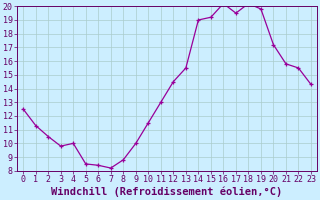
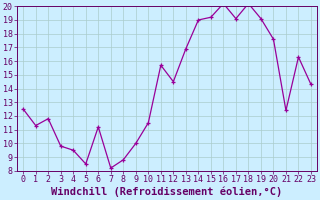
2: 10.5 -> 11.8
4: 10.0 -> 9.5
6: 8.4 -> 11.2
11: 13.0 -> 15.7
13: 15.5 -> 16.9
17: 19.5 -> 19.1
19: 19.8 -> 19.1
20: 17.2 -> 17.6
21: 15.8 -> 12.4
22: 15.5 -> 16.3
